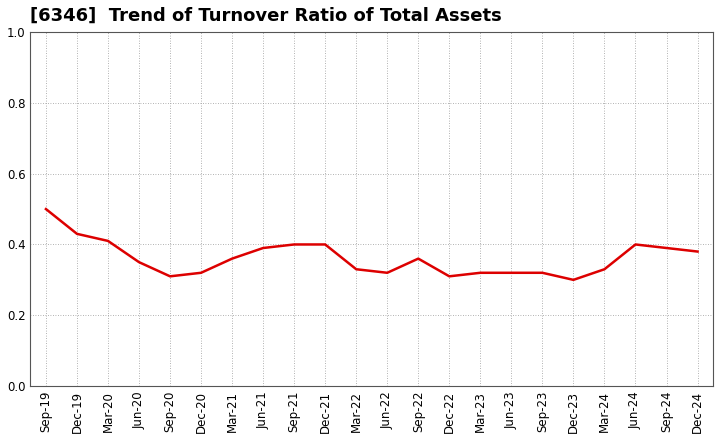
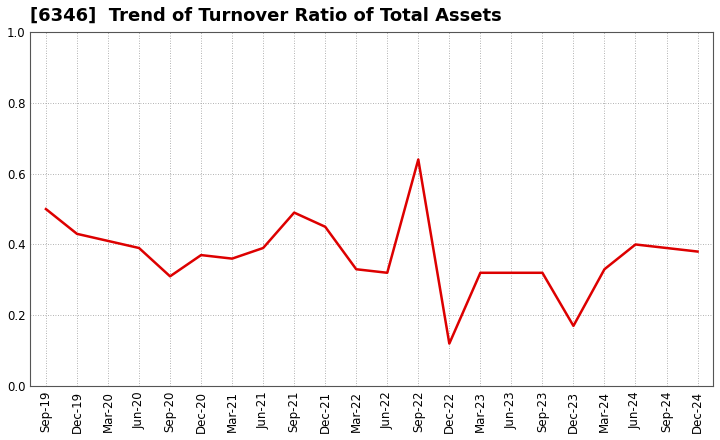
Jun-20: 0.35 -> 0.39
Dec-20: 0.32 -> 0.37
Sep-21: 0.40 -> 0.49
Dec-21: 0.40 -> 0.45
Sep-22: 0.36 -> 0.64
Dec-22: 0.31 -> 0.12
Dec-23: 0.30 -> 0.17
